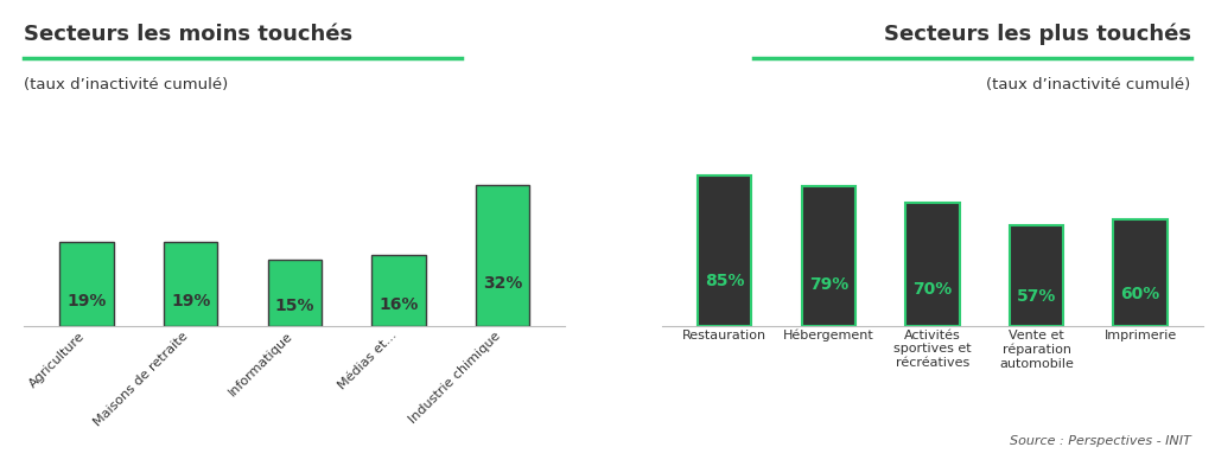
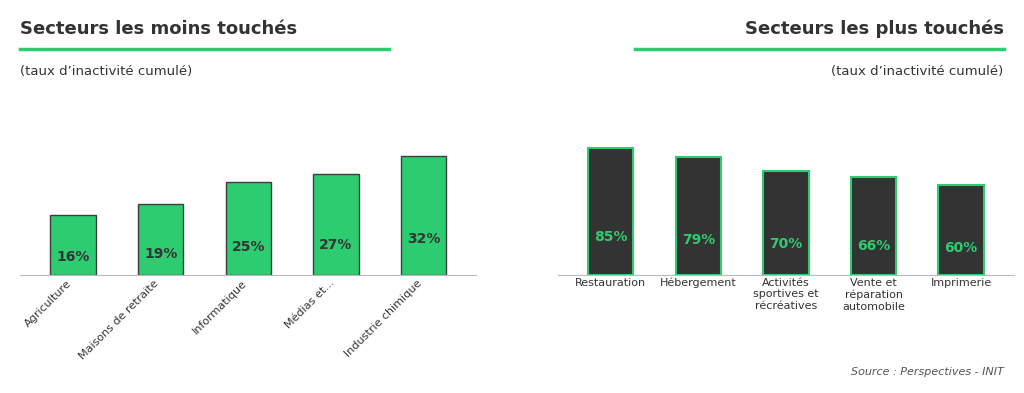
Agriculture: 19% -> 16%
Informatique: 15% -> 25%
Médias et...: 16% -> 27%
Vente et réparation automobile: 57% -> 66%
